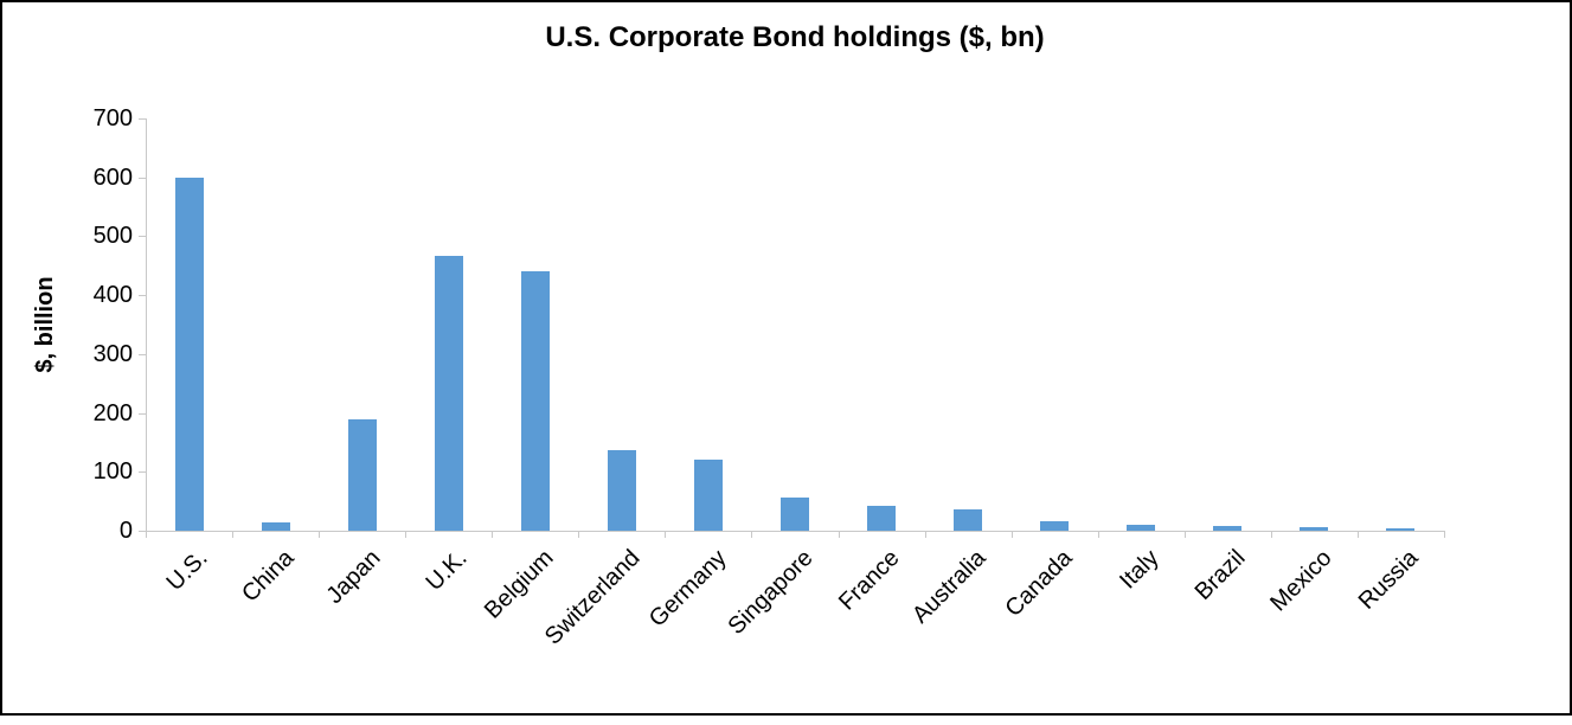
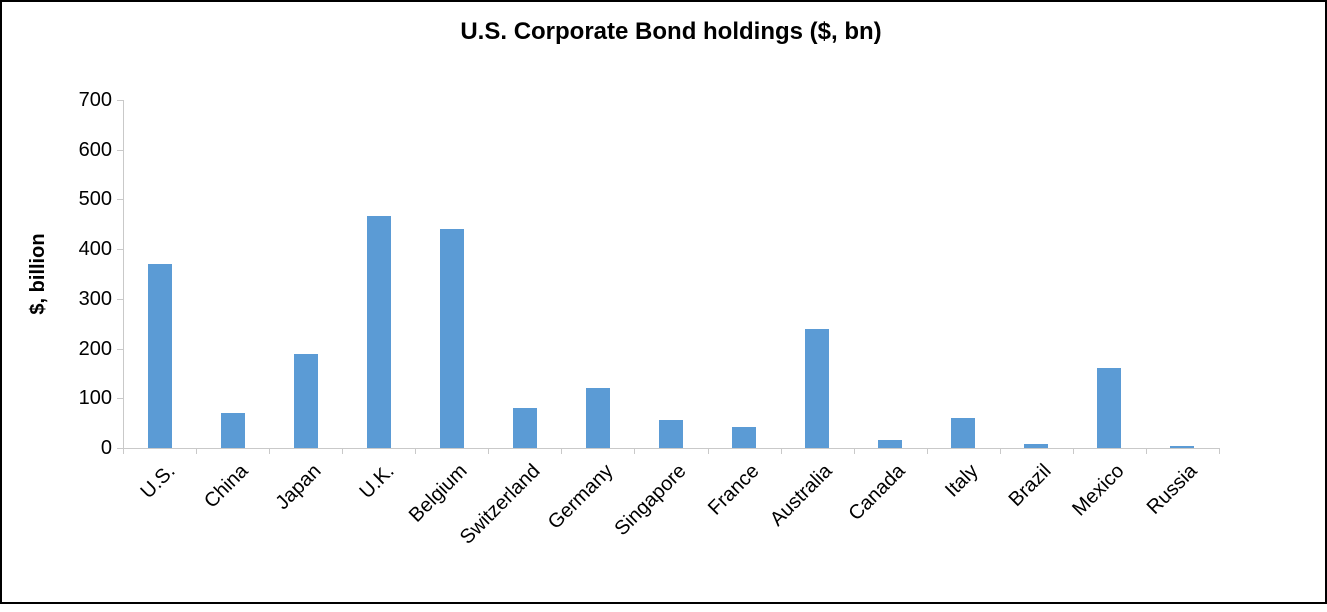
U.S.: 600 -> 370
China: 20 -> 70
Switzerland: 140 -> 80
Australia: 40 -> 240
Italy: 10 -> 60
Mexico: 10 -> 160
